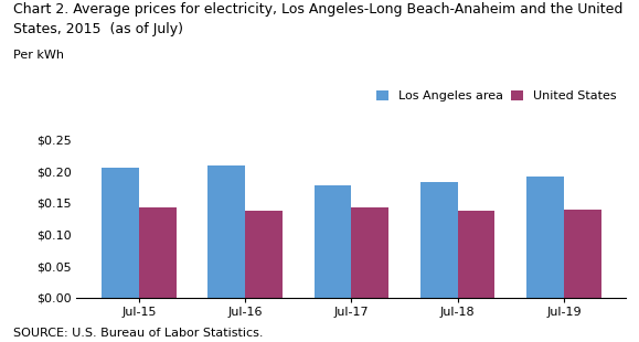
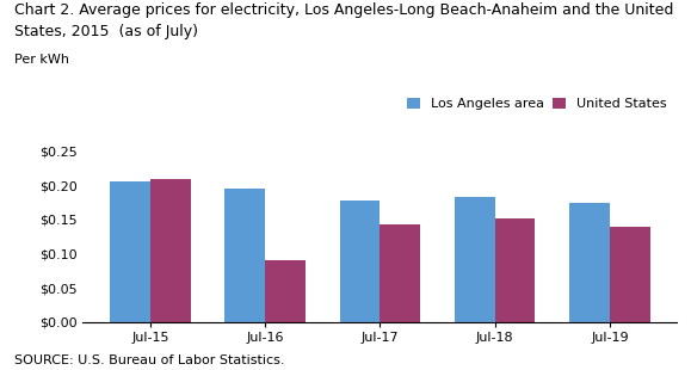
United States/Jul-15: $0.142 -> $0.210
Los Angeles area/Jul-16: $0.210 -> $0.196
United States/Jul-16: $0.138 -> $0.090
United States/Jul-18: $0.138 -> $0.152
Los Angeles area/Jul-19: $0.192 -> $0.174
